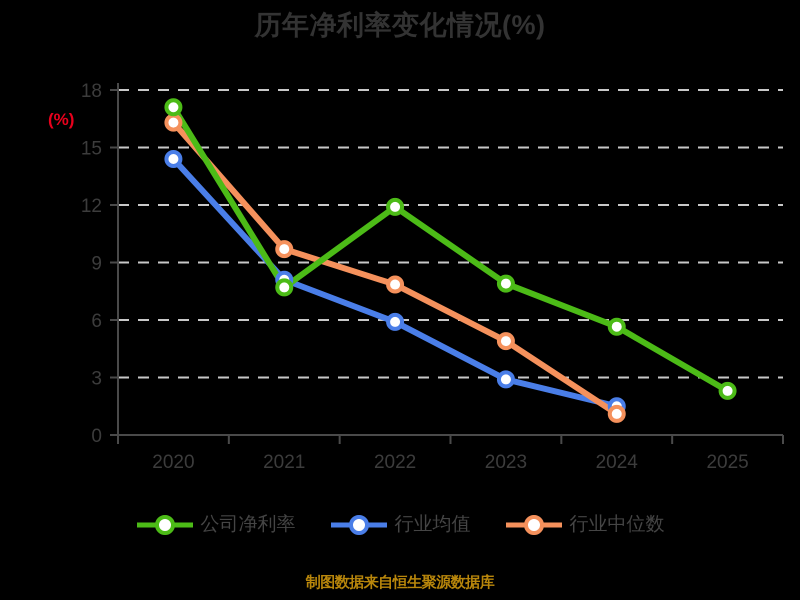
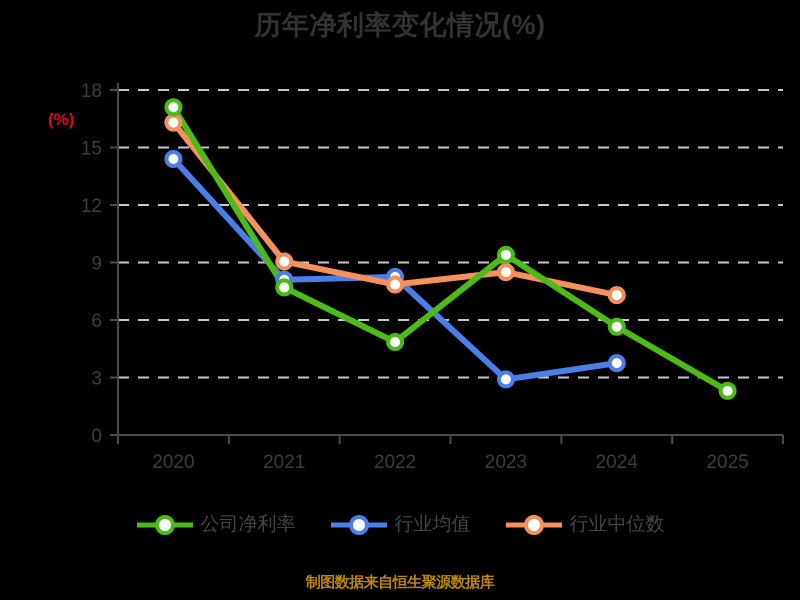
行业中位数/2021: 9.7 -> 9.1
公司净利率/2022: 11.9 -> 4.8
行业均值/2022: 5.9 -> 8.2
公司净利率/2023: 7.9 -> 9.4
行业中位数/2023: 4.9 -> 8.5
行业均值/2024: 1.5 -> 3.8
行业中位数/2024: 1.1 -> 7.3
